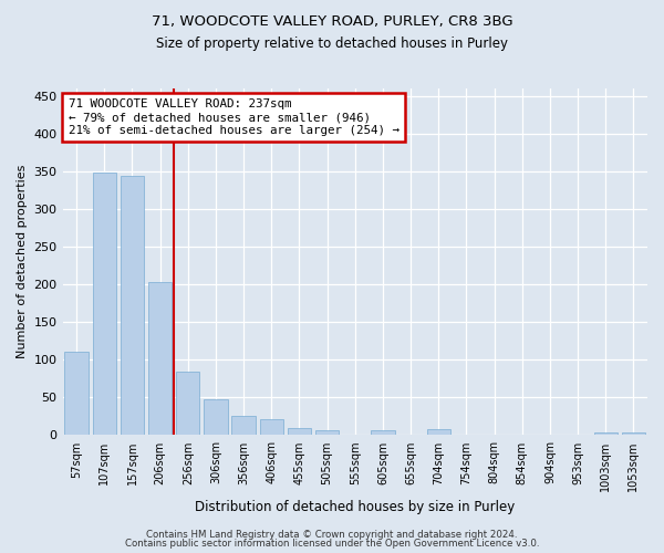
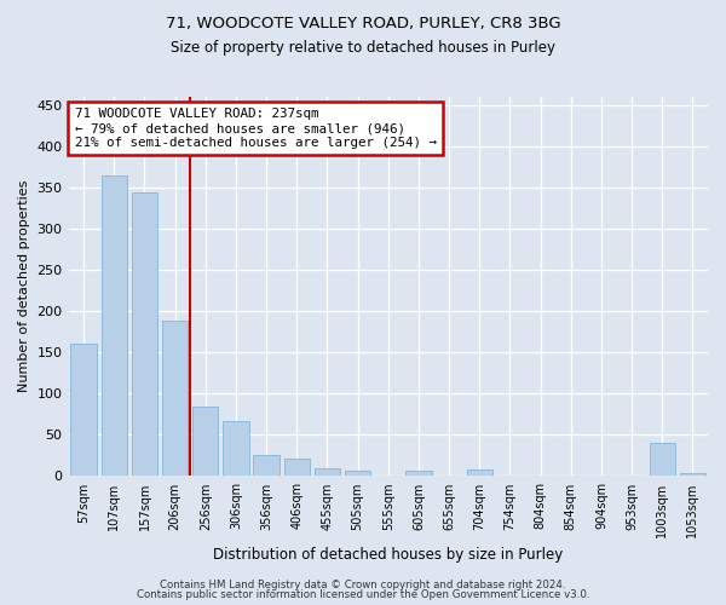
57sqm: 110 -> 160
107sqm: 348 -> 364
206sqm: 203 -> 188
306sqm: 47 -> 66
1003sqm: 4 -> 40
